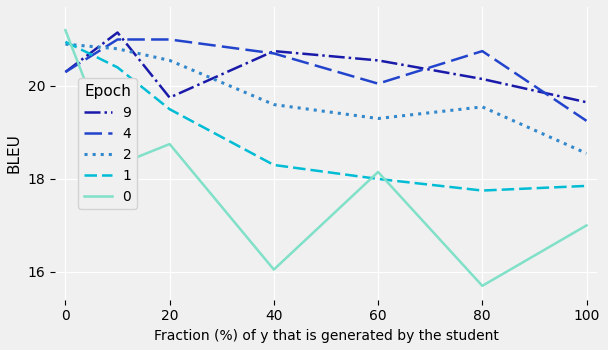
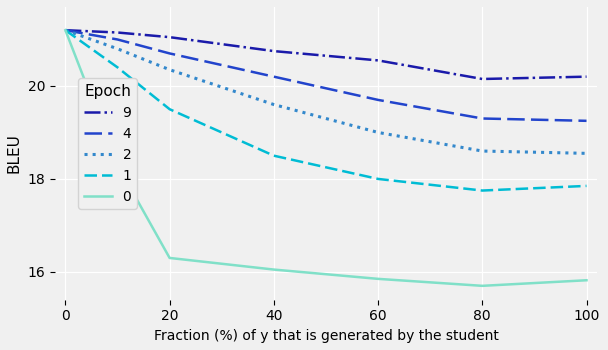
9/0: 20.30 -> 21.20
4/0: 20.30 -> 21.20
2/0: 20.90 -> 21.20
1/0: 20.95 -> 21.20
9/20: 19.75 -> 21.05
4/20: 21.00 -> 20.70
2/20: 20.55 -> 20.35
0/20: 18.75 -> 16.30
4/40: 20.70 -> 20.20
1/40: 18.30 -> 18.50
4/60: 20.05 -> 19.70
2/60: 19.30 -> 19.00
0/60: 18.15 -> 15.85
4/80: 20.75 -> 19.30
2/80: 19.55 -> 18.60
9/100: 19.65 -> 20.20
0/100: 17.00 -> 15.82
